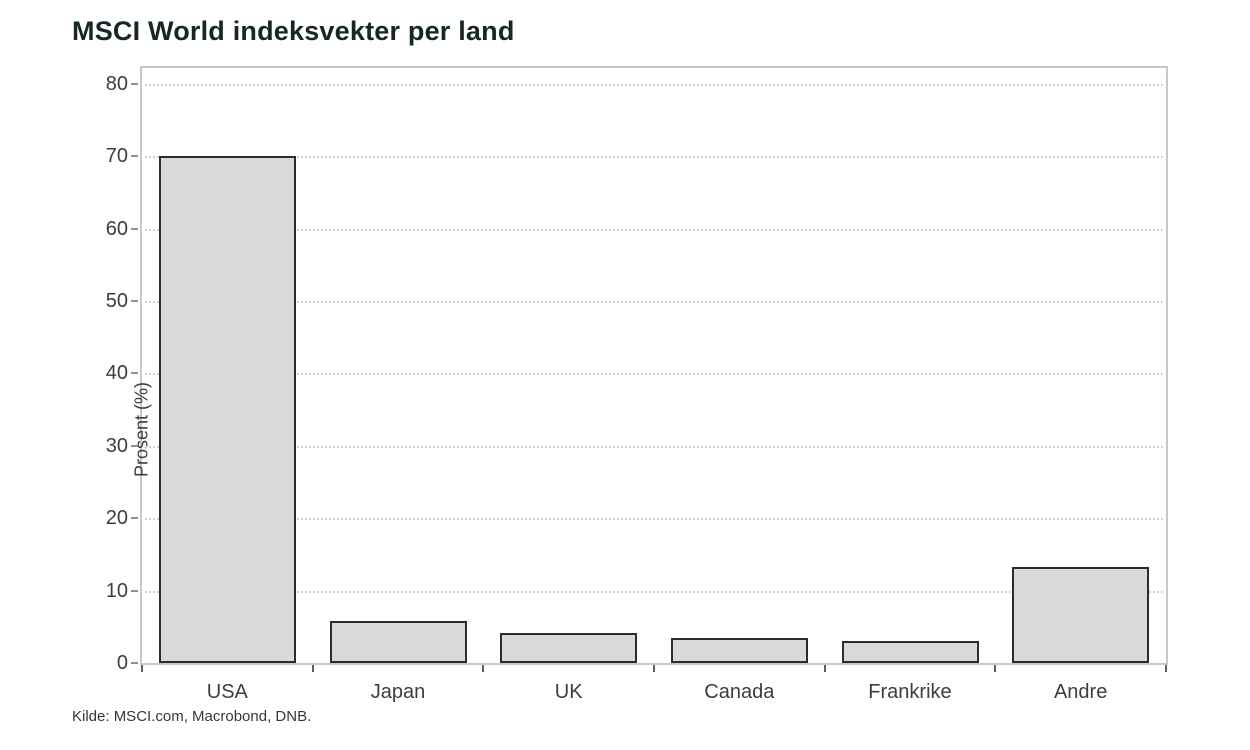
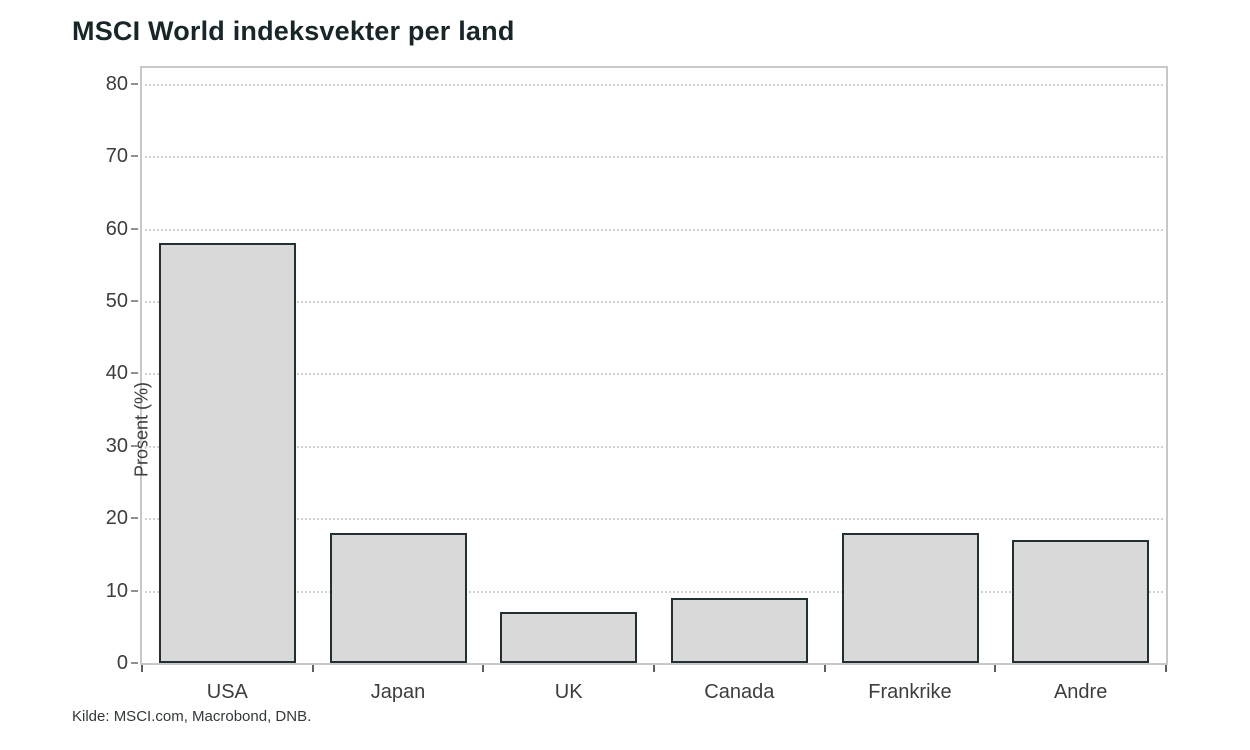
USA: 70 -> 58
Japan: 6 -> 18
UK: 4 -> 7
Canada: 3 -> 9
Frankrike: 3 -> 18
Andre: 13 -> 17
